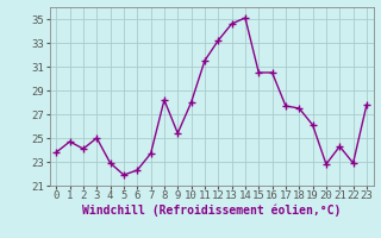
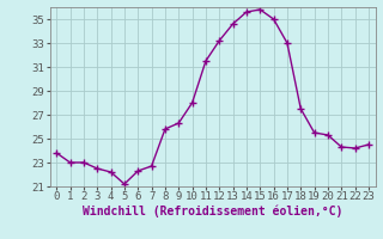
1: 24.7 -> 23.0
2: 24.1 -> 23.0
3: 25.0 -> 22.5
4: 22.9 -> 22.2
5: 21.9 -> 21.2
7: 23.7 -> 22.7
8: 28.2 -> 25.8
9: 25.4 -> 26.3
14: 35.1 -> 35.6
15: 30.5 -> 35.8
16: 30.5 -> 35.0
17: 27.7 -> 33.0
19: 26.1 -> 25.5
20: 22.8 -> 25.3
22: 22.9 -> 24.2
23: 27.8 -> 24.5
